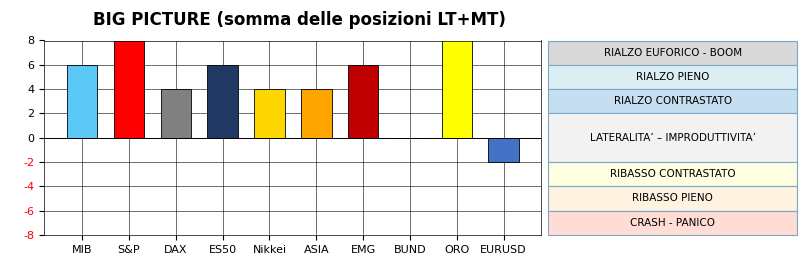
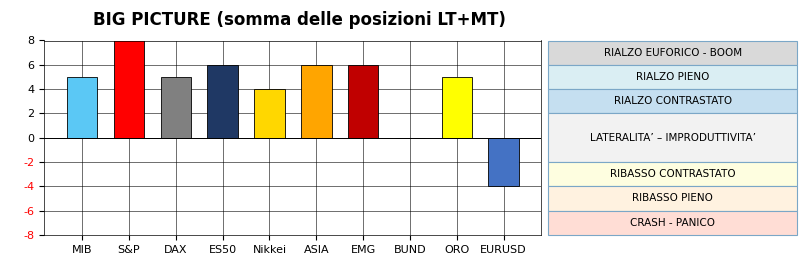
MIB: 6 -> 5
DAX: 4 -> 5
ASIA: 4 -> 6
ORO: 8 -> 5
EURUSD: -2 -> -4
